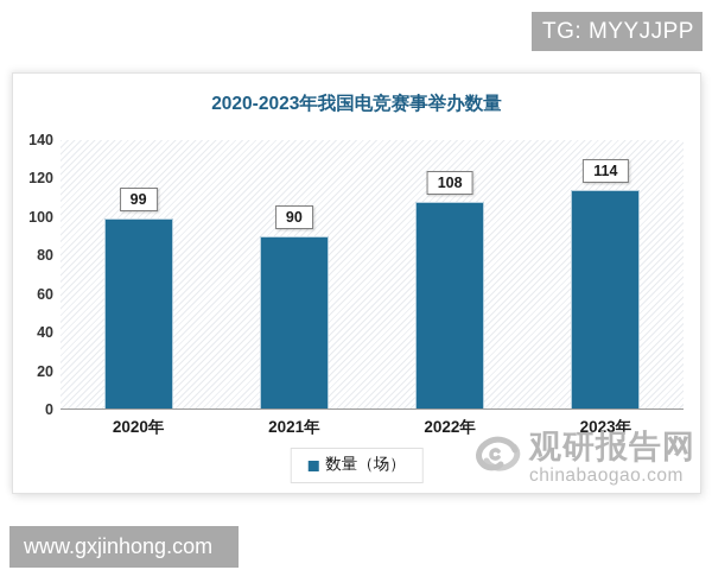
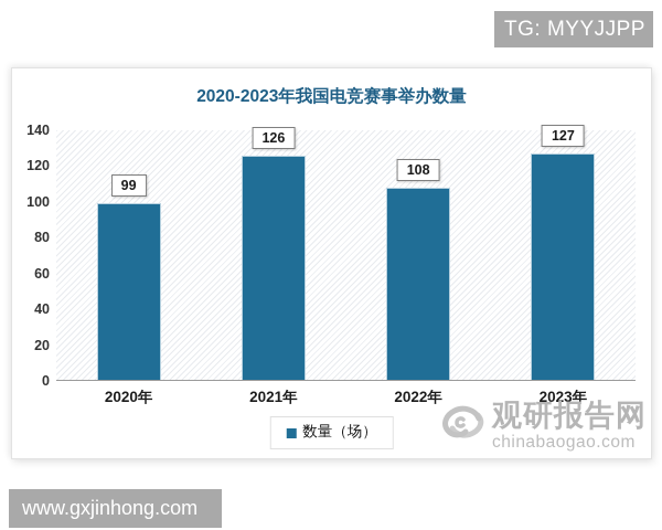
2021年: 90 -> 126
2023年: 114 -> 127
